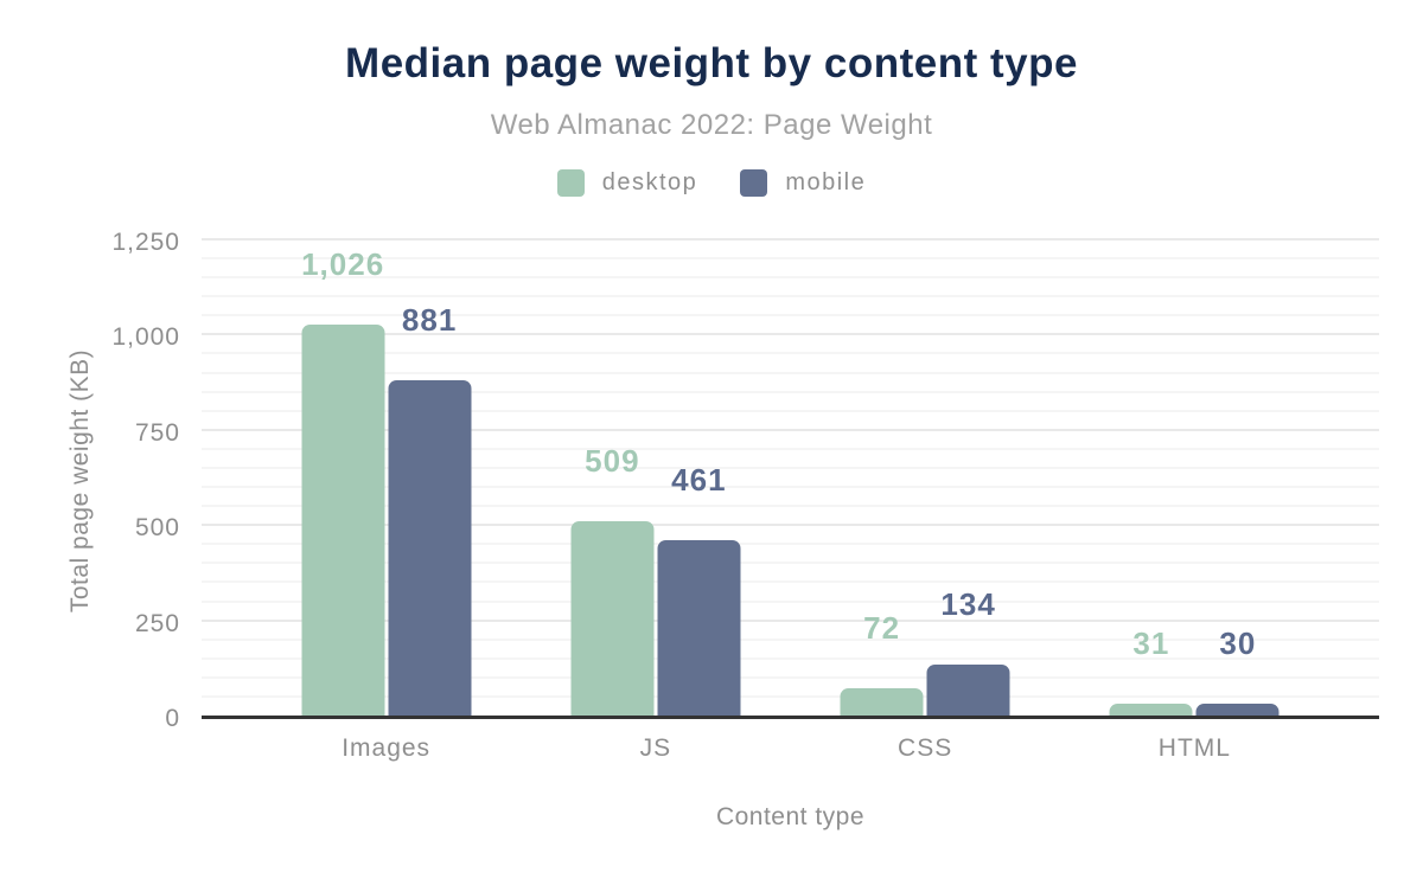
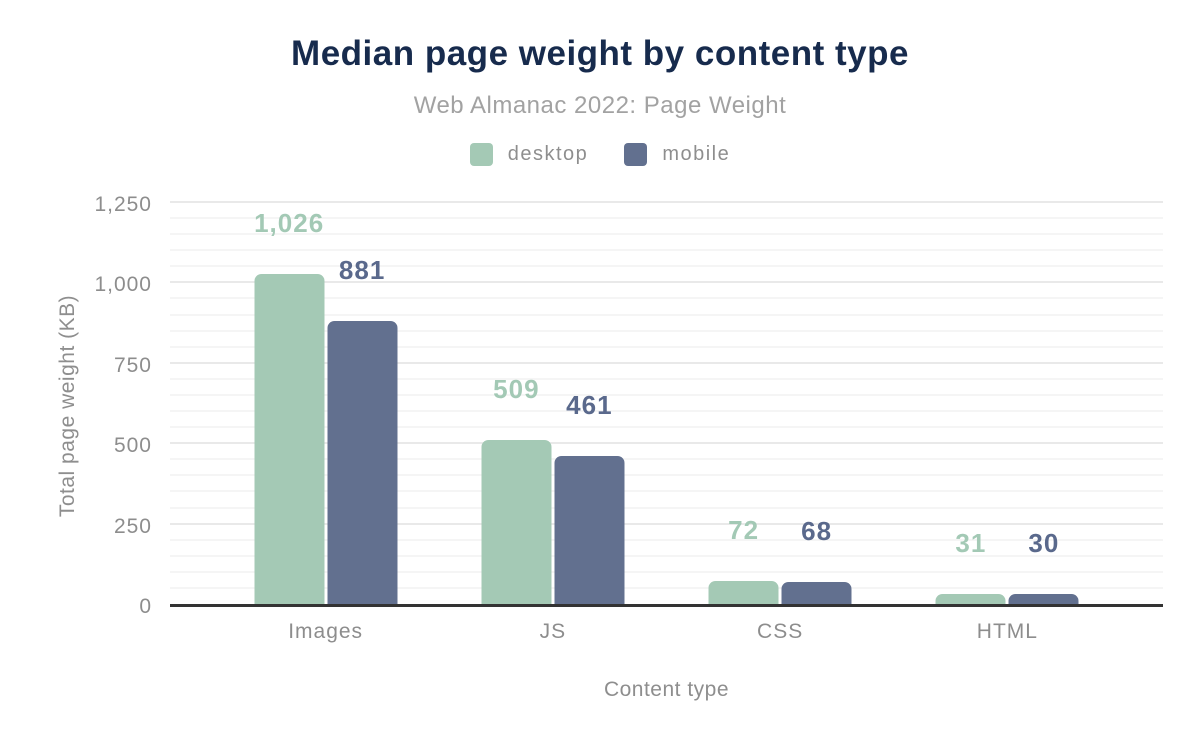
mobile/CSS: 134 -> 68
